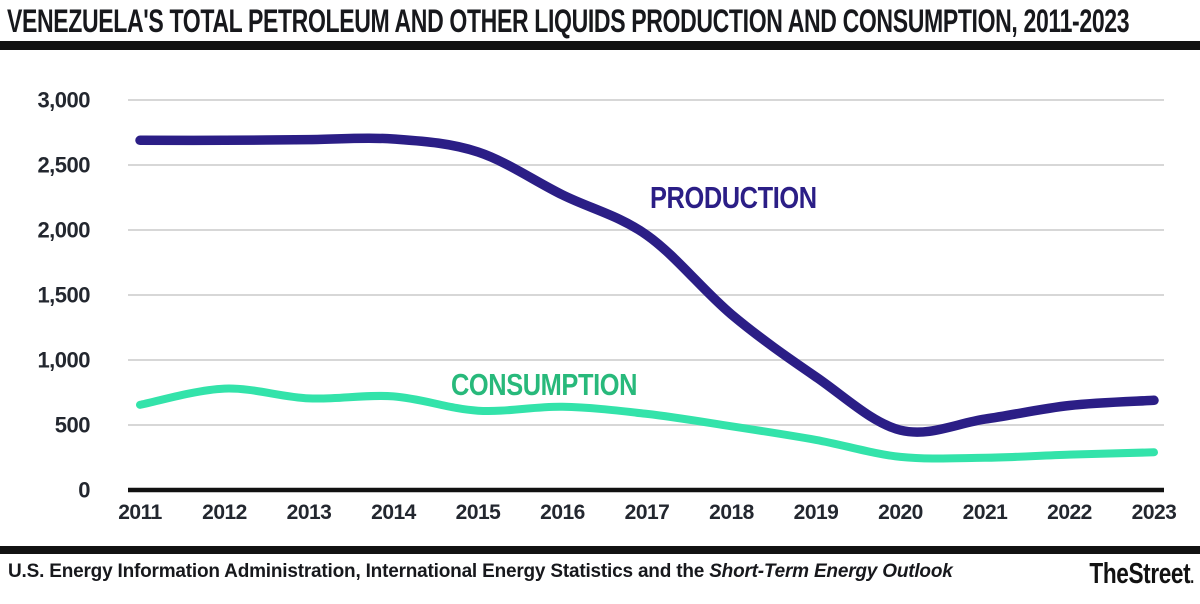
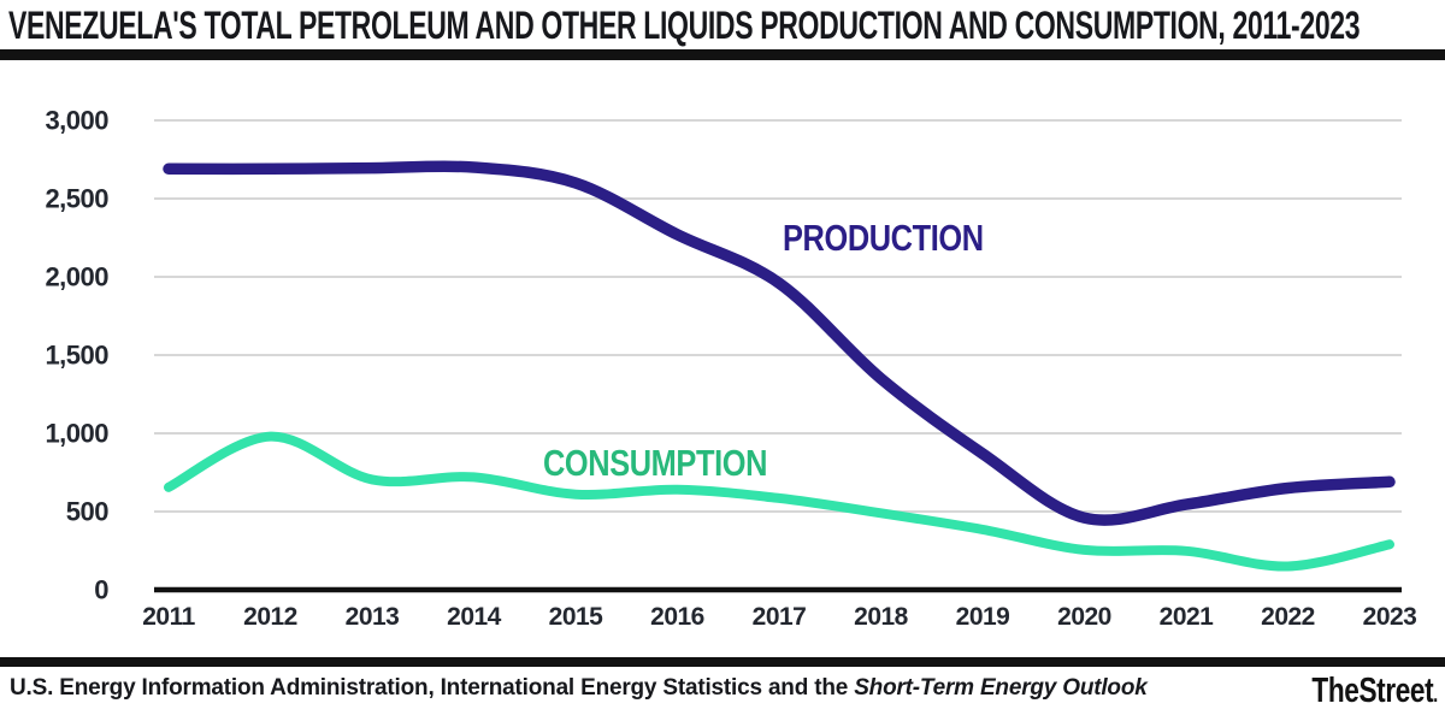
CONSUMPTION/2012: 780 -> 980
CONSUMPTION/2022: 270 -> 150
